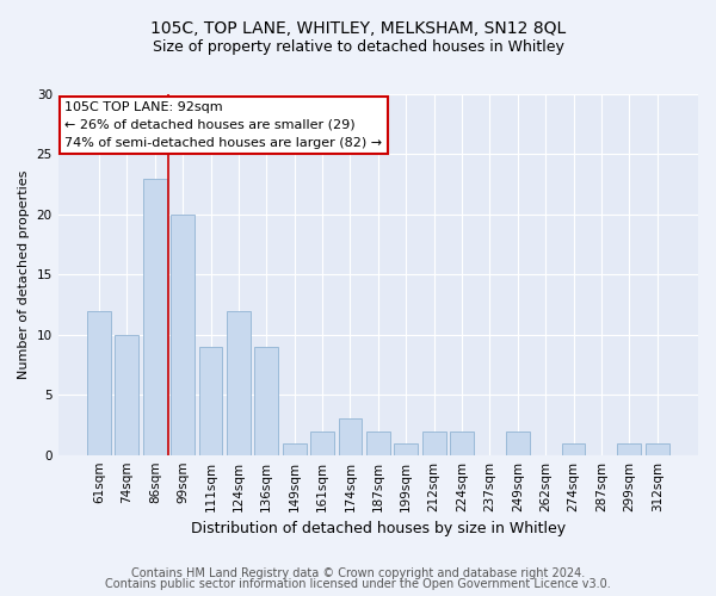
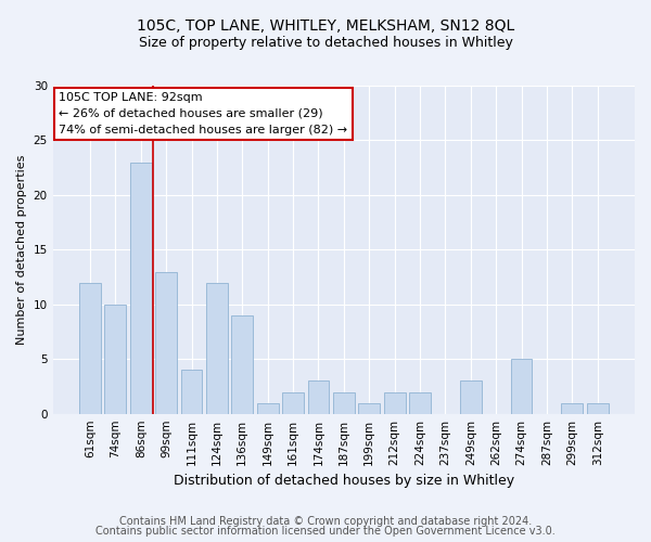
99sqm: 20 -> 13
111sqm: 9 -> 4
249sqm: 2 -> 3
274sqm: 1 -> 5
